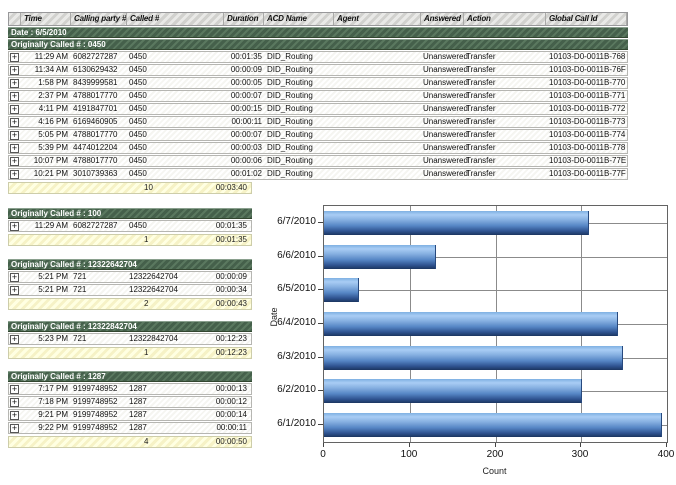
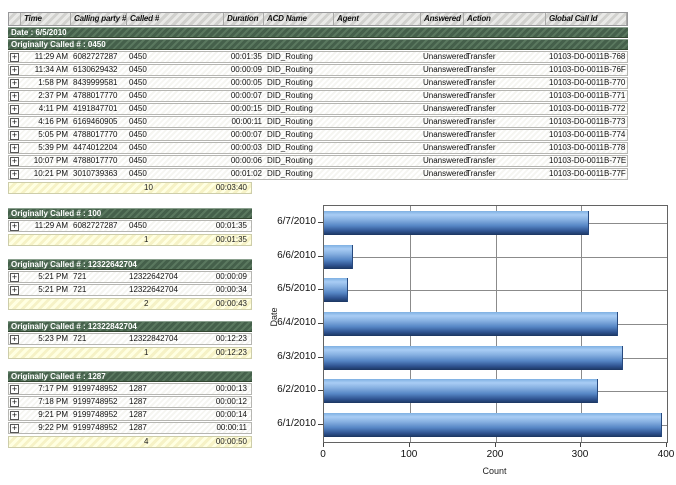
6/6/2010: 130 -> 30
6/5/2010: 40 -> 30
6/2/2010: 300 -> 320
